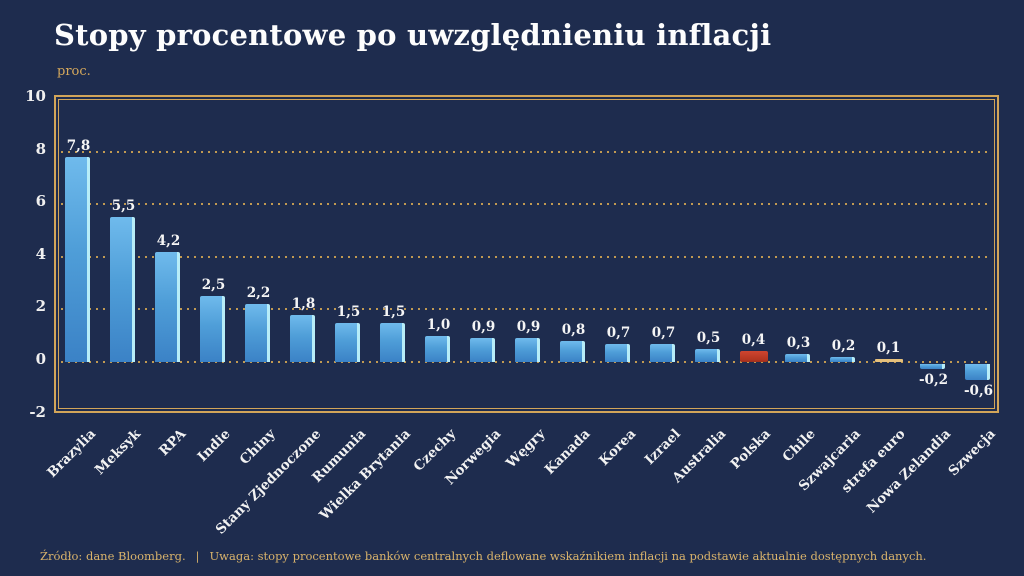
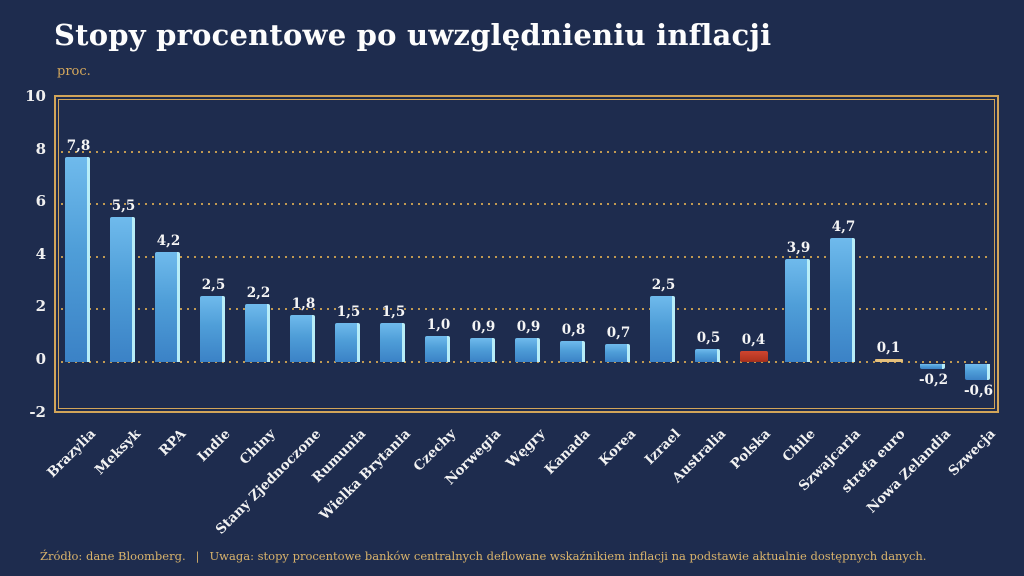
Izrael: 0,7 -> 2,5
Chile: 0,3 -> 3,9
Szwajcaria: 0,2 -> 4,7
